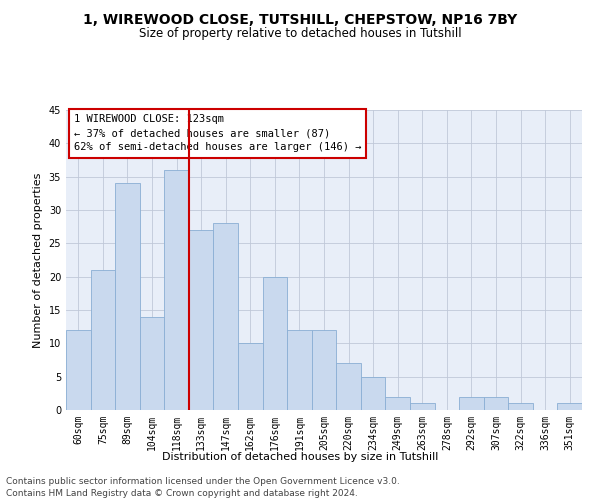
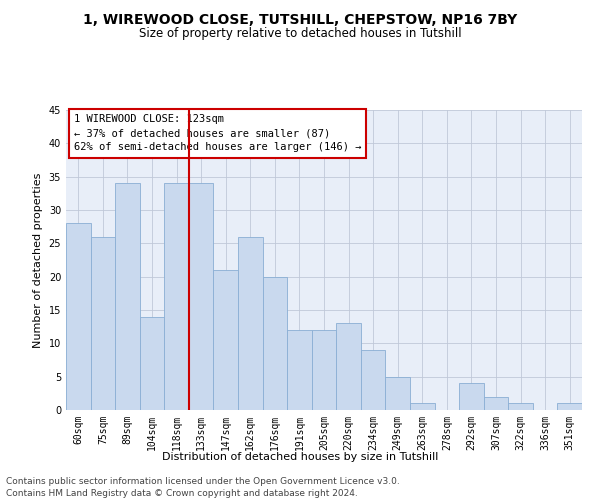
60sqm: 12 -> 28
75sqm: 21 -> 26
118sqm: 36 -> 34
133sqm: 27 -> 34
147sqm: 28 -> 21
162sqm: 10 -> 26
220sqm: 7 -> 13
234sqm: 5 -> 9
249sqm: 2 -> 5
292sqm: 2 -> 4
